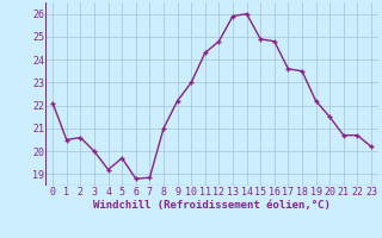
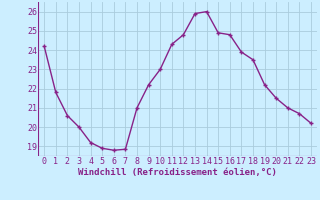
0: 22.1 -> 24.2
1: 20.5 -> 21.8
5: 19.7 -> 18.9
17: 23.6 -> 23.9
21: 20.7 -> 21.0
